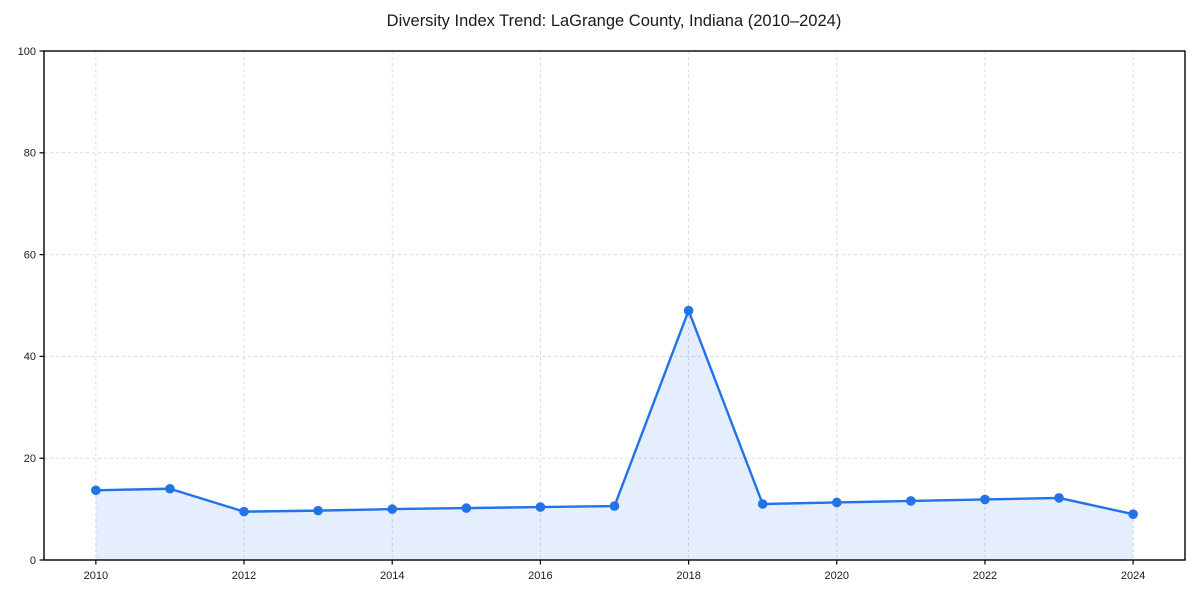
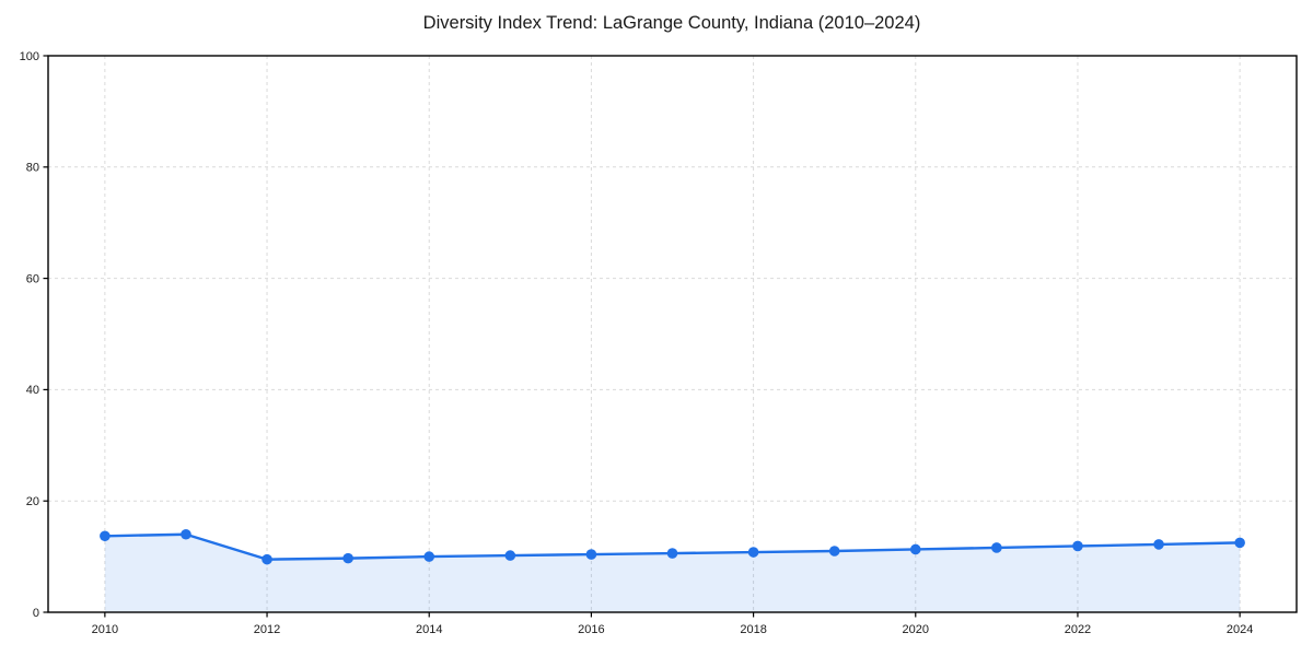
2018: 49 -> 11
2024: 9 -> 12
